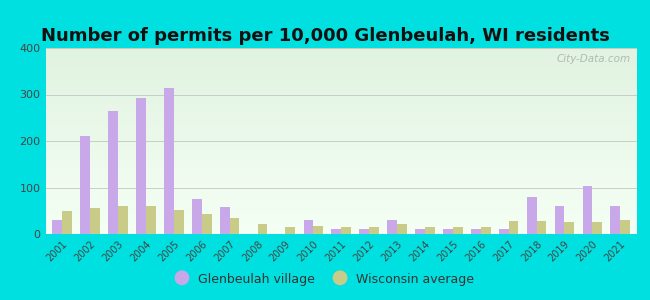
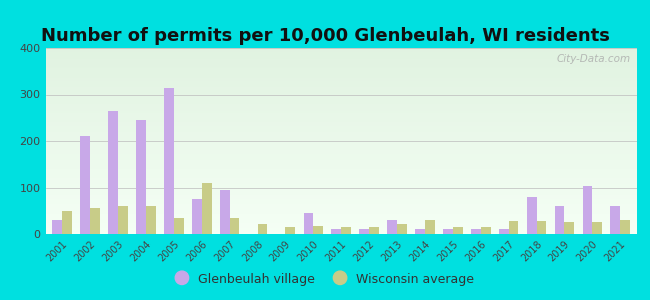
Glenbeulah village/2004: 293 -> 245
Wisconsin average/2005: 52 -> 35
Wisconsin average/2006: 42 -> 110
Glenbeulah village/2007: 57 -> 95
Glenbeulah village/2010: 30 -> 45
Wisconsin average/2014: 15 -> 30
